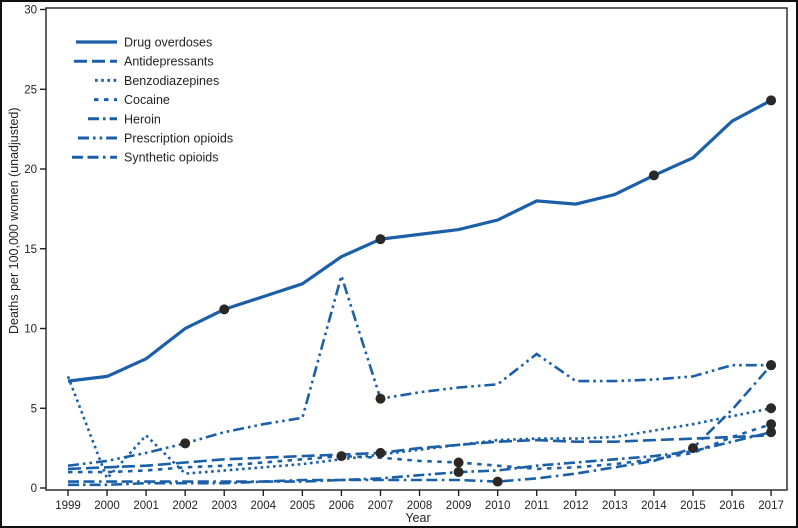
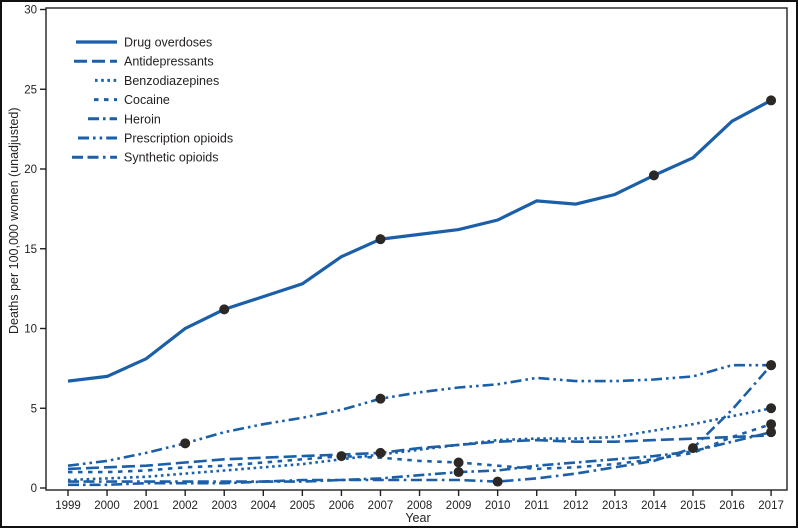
Benzodiazepines/1999: 7.0 -> 0.5
Benzodiazepines/2001: 3.3 -> 0.7
Prescription opioids/2006: 13.3 -> 4.9
Prescription opioids/2011: 8.4 -> 6.9
